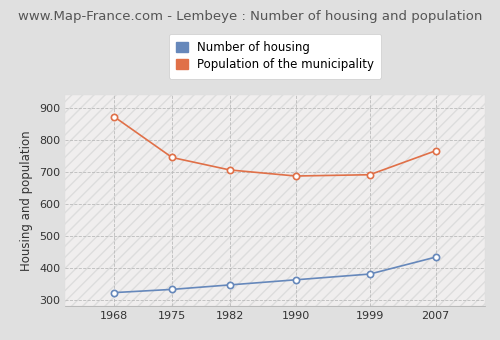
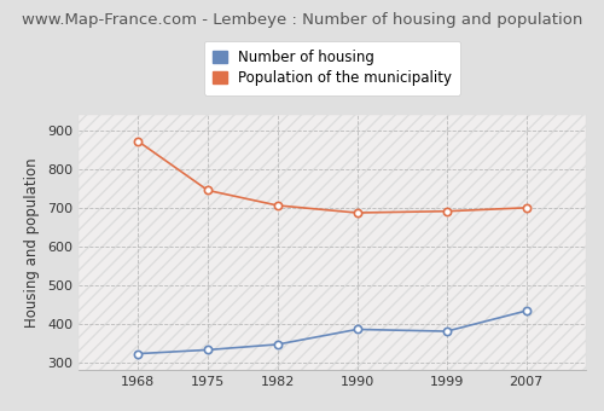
Number of housing/1990: 362 -> 385
Population of the municipality/2007: 766 -> 700
